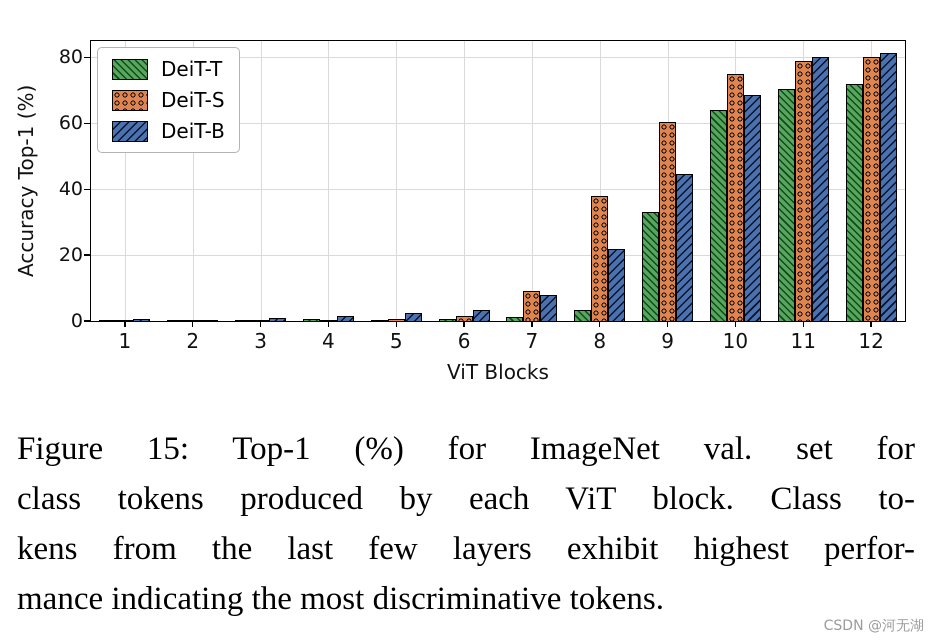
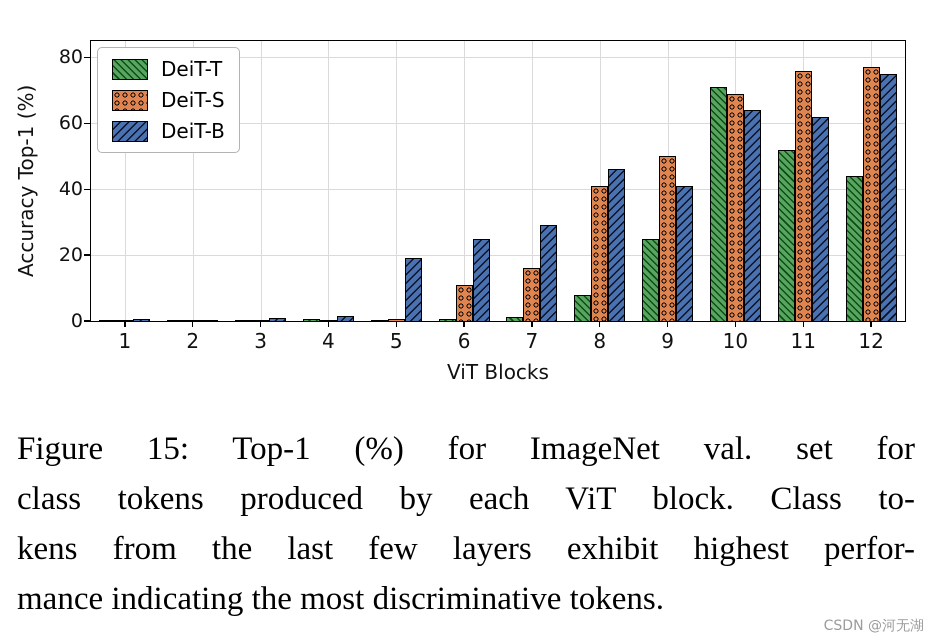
DeiT-B/5: 2 -> 19
DeiT-S/6: 2 -> 11
DeiT-B/6: 3 -> 25
DeiT-S/7: 9 -> 16
DeiT-B/7: 8 -> 29
DeiT-T/8: 3 -> 8
DeiT-S/8: 38 -> 41
DeiT-B/8: 22 -> 46
DeiT-T/9: 33 -> 25
DeiT-S/9: 60 -> 50
DeiT-B/9: 44 -> 41
DeiT-T/10: 64 -> 71
DeiT-S/10: 75 -> 69
DeiT-B/10: 68 -> 64
DeiT-T/11: 70 -> 52
DeiT-S/11: 79 -> 76
DeiT-B/11: 80 -> 62
DeiT-T/12: 72 -> 44
DeiT-S/12: 80 -> 77
DeiT-B/12: 82 -> 75
